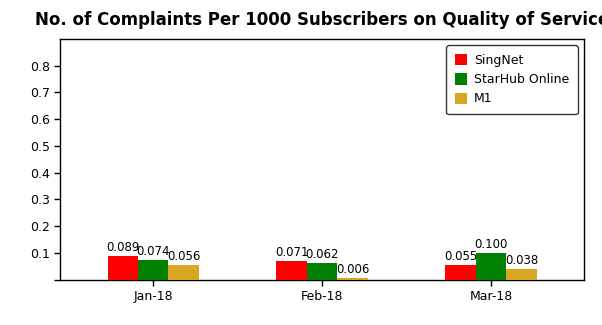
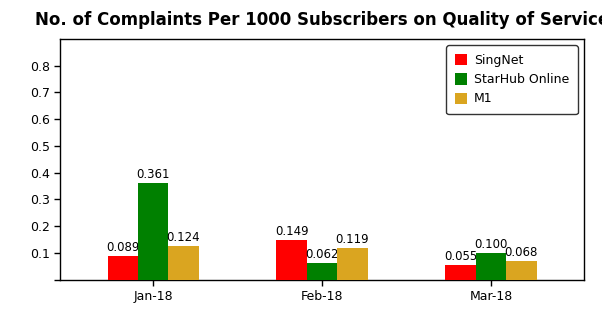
StarHub Online/Jan-18: 0.074 -> 0.361
M1/Jan-18: 0.056 -> 0.124
SingNet/Feb-18: 0.071 -> 0.149
M1/Feb-18: 0.006 -> 0.119
M1/Mar-18: 0.038 -> 0.068
